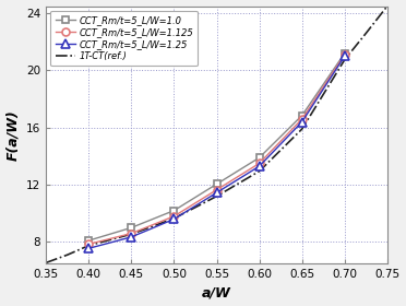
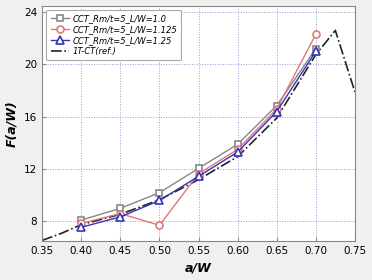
CCT_Rm/t=5_L/W=1.125/0.50: 9.8 -> 7.7
CCT_Rm/t=5_L/W=1.125/0.70: 21.1 -> 22.3
1T-CT(ref.)/0.75: 24.5 -> 17.9
